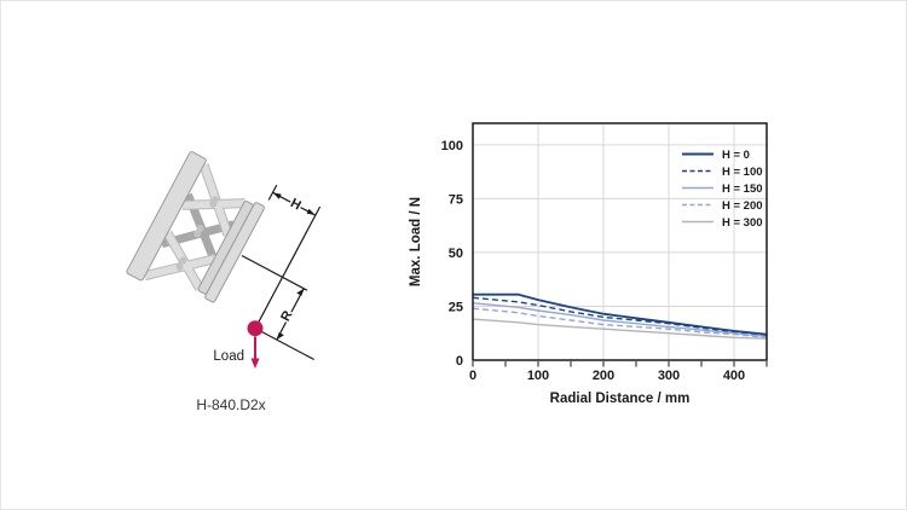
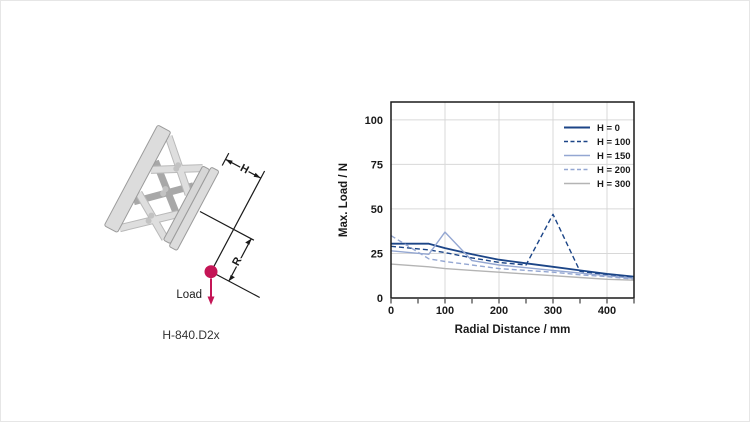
H = 200/0: 24 -> 35
H = 150/100: 23 -> 37
H = 100/300: 17 -> 47
